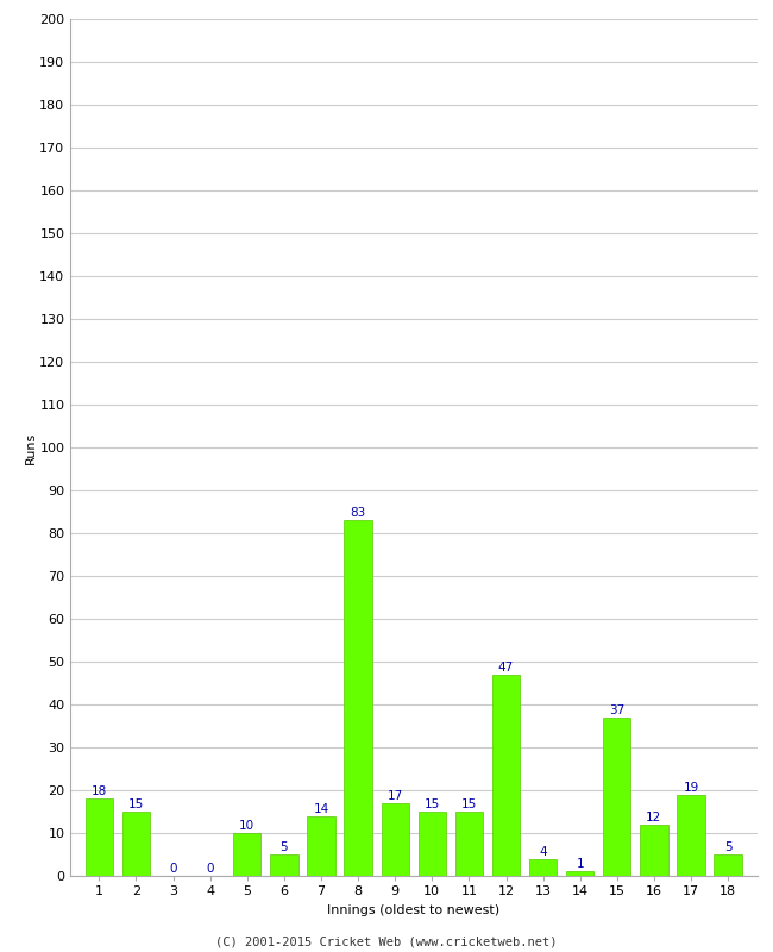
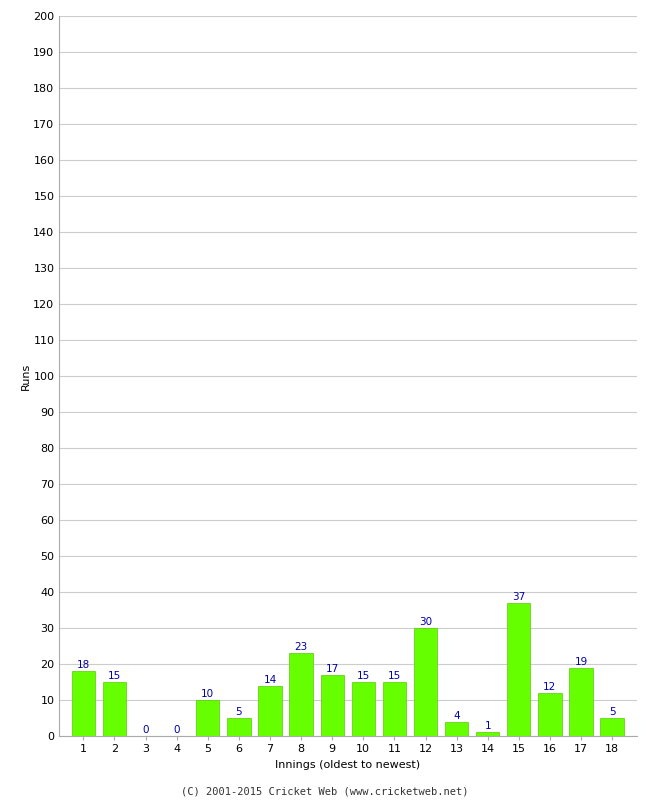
8: 83 -> 23
12: 47 -> 30
